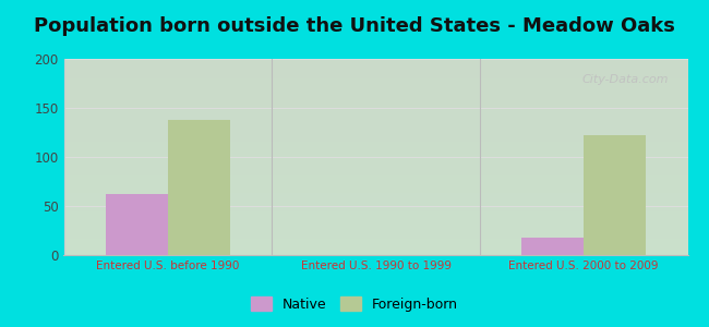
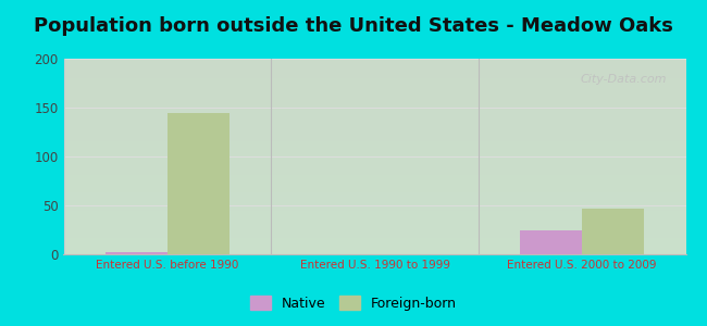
Native/Entered U.S. before 1990: 62 -> 2
Foreign-born/Entered U.S. before 1990: 138 -> 144
Native/Entered U.S. 2000 to 2009: 18 -> 25
Foreign-born/Entered U.S. 2000 to 2009: 122 -> 47
